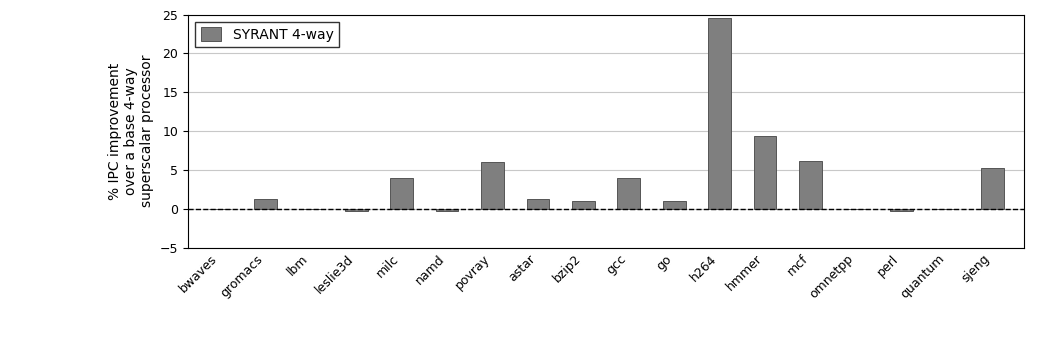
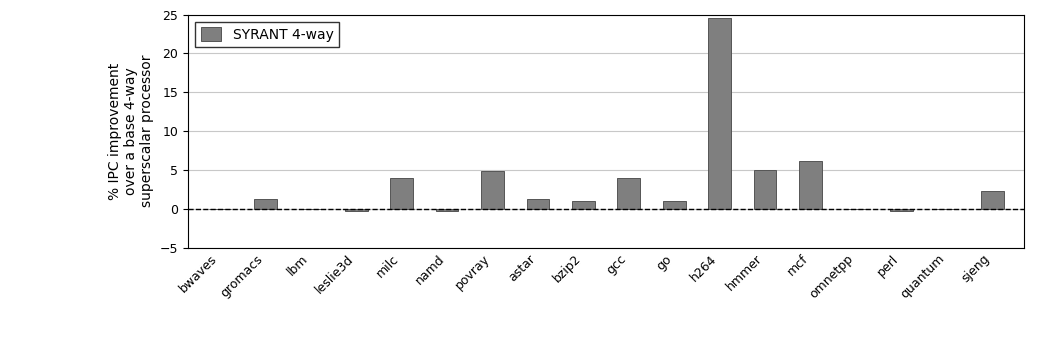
povray: 6.0 -> 4.8
hmmer: 9.4 -> 5.0
sjeng: 5.2 -> 2.3
